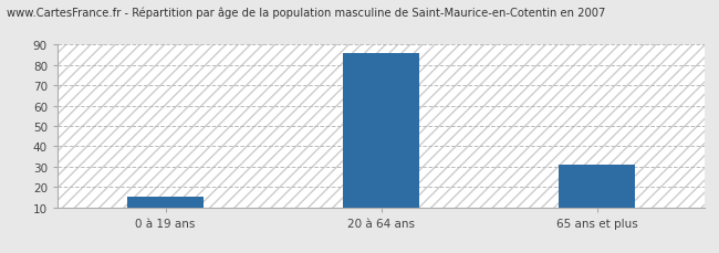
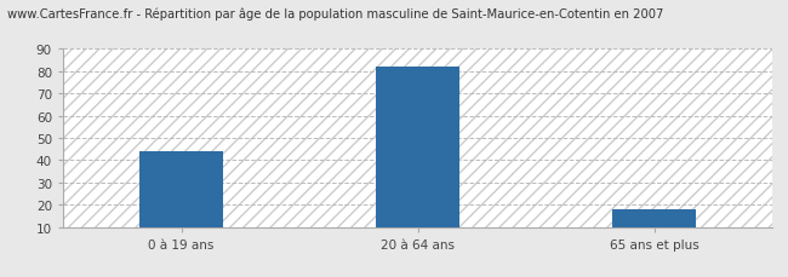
0 à 19 ans: 15 -> 44
20 à 64 ans: 86 -> 82
65 ans et plus: 31 -> 18
